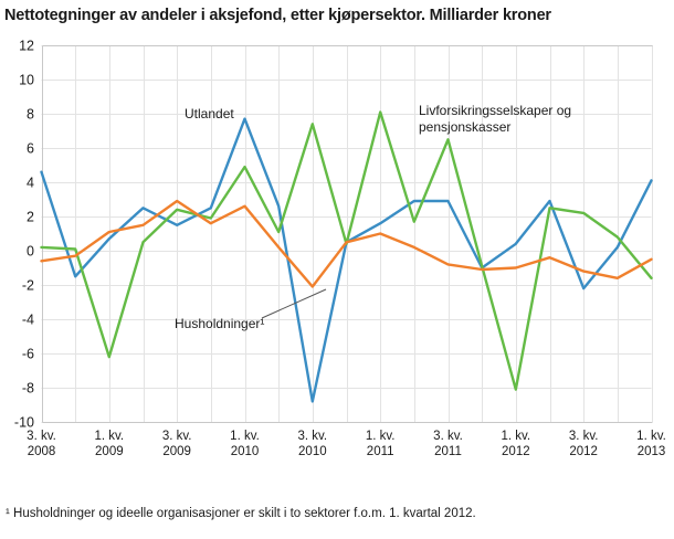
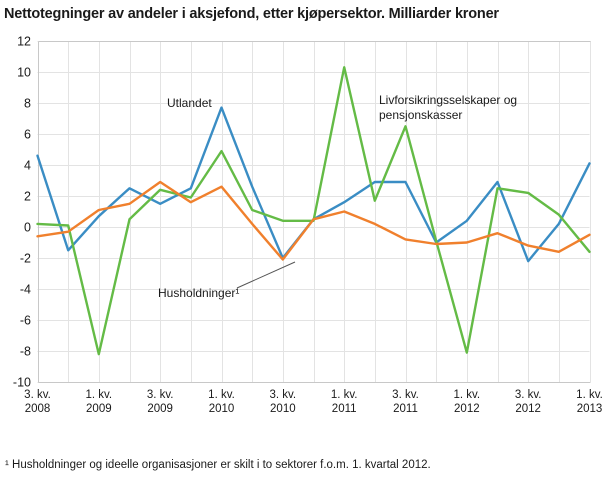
Livforsikringsselskaper og pensjonskasser/1. kv. 2009: -6.2 -> -8.2
Utlandet/3. kv. 2010: -8.8 -> -2.0
Livforsikringsselskaper og pensjonskasser/3. kv. 2010: 7.4 -> 0.4
Livforsikringsselskaper og pensjonskasser/1. kv. 2011: 8.1 -> 10.3
